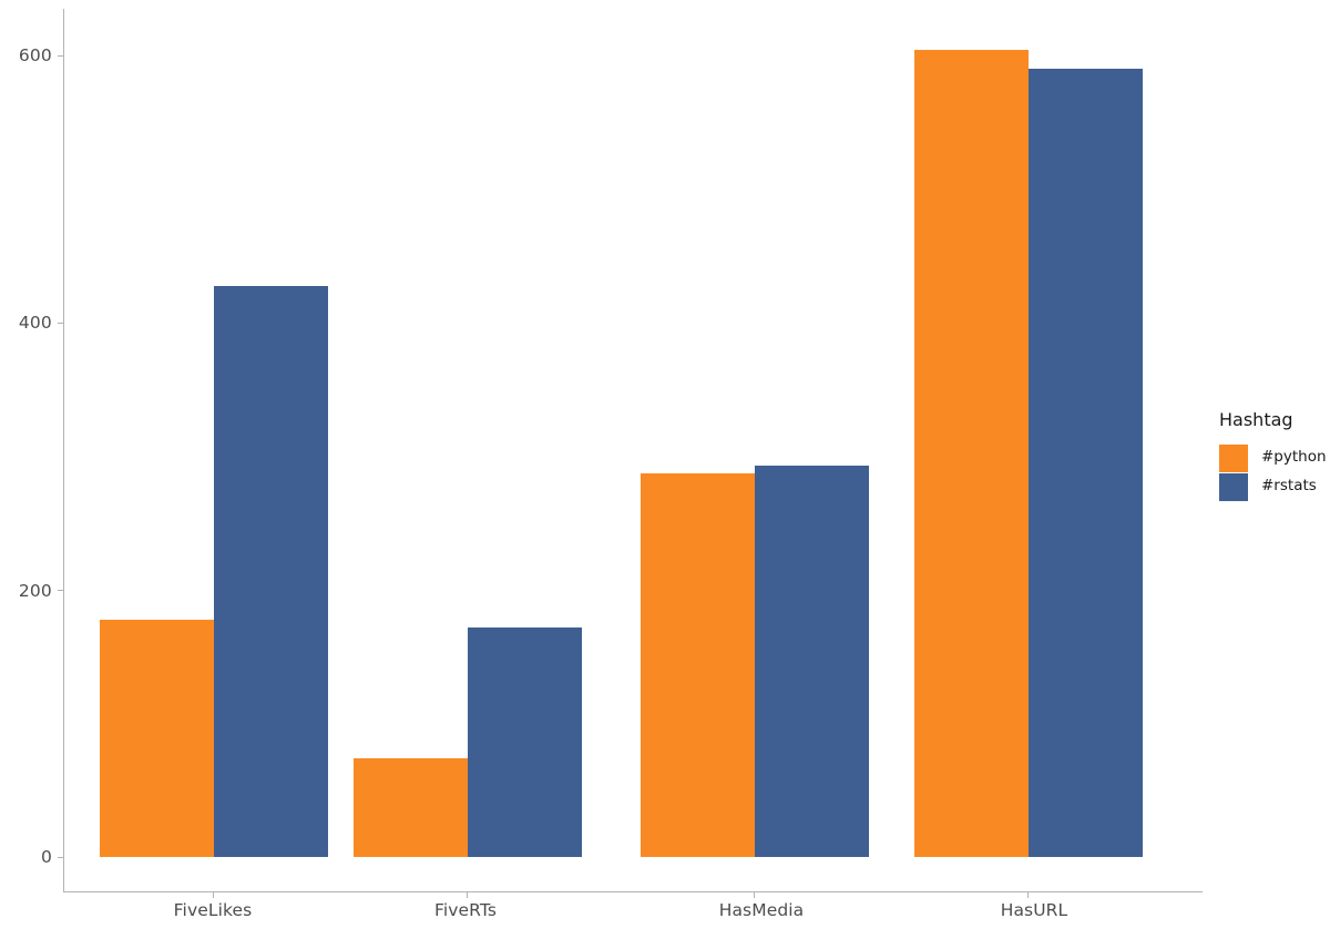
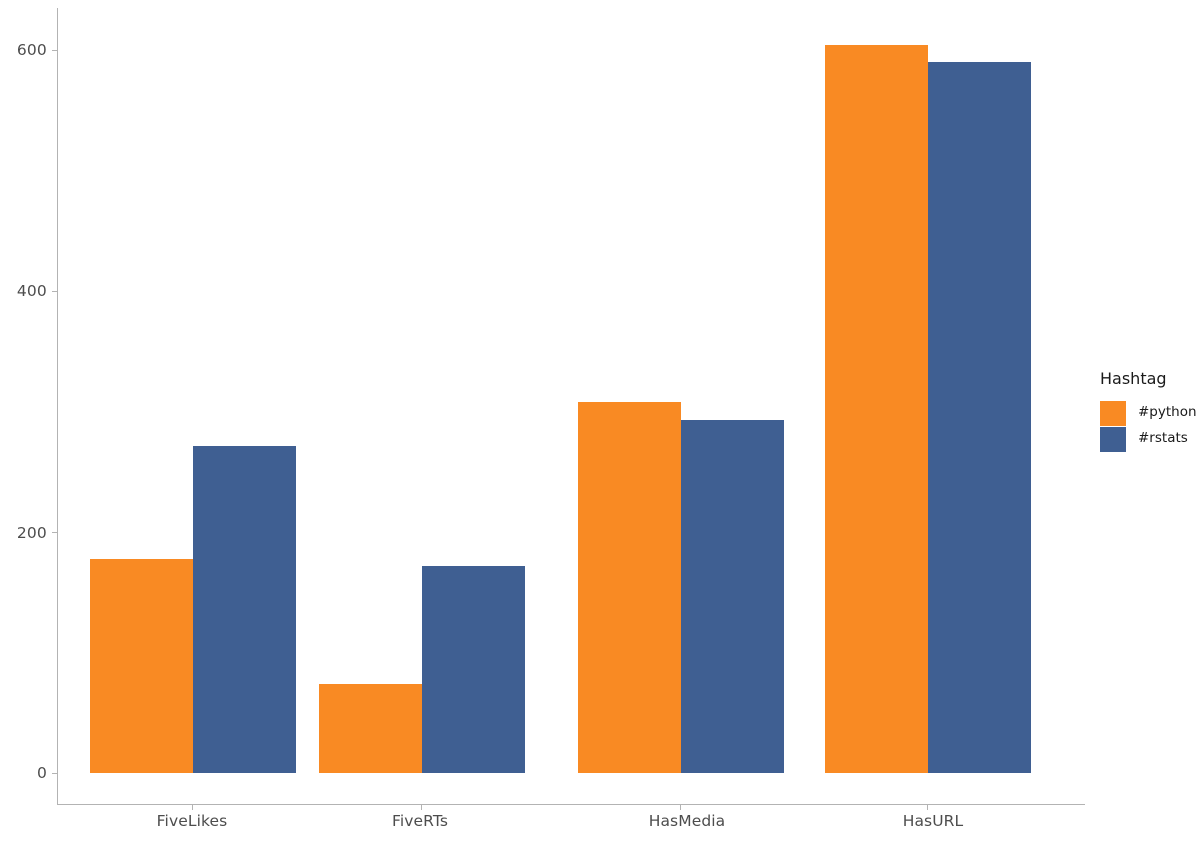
#rstats/FiveLikes: 427 -> 271
#python/HasMedia: 287 -> 308
